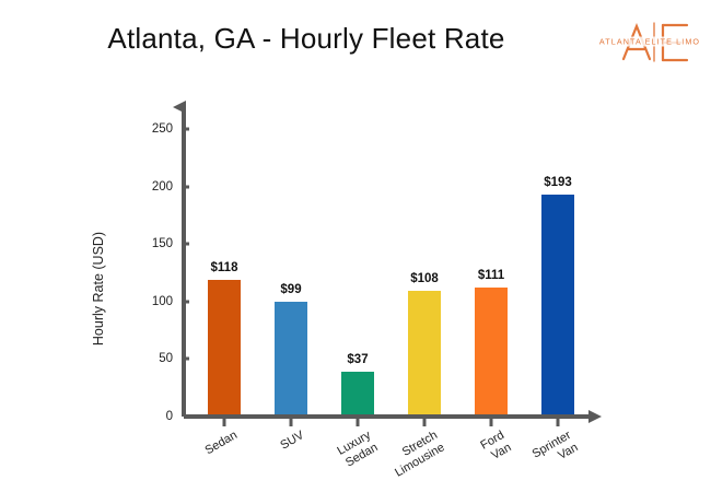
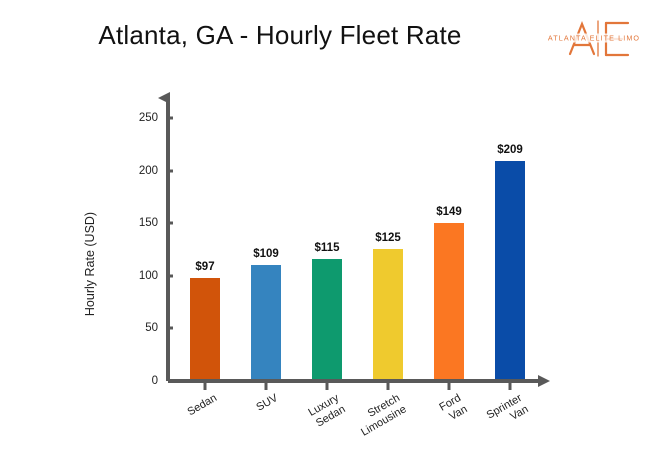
Sedan: $118 -> $97
SUV: $99 -> $109
Luxury Sedan: $37 -> $115
Stretch Limousine: $108 -> $125
Ford Van: $111 -> $149
Sprinter Van: $193 -> $209
